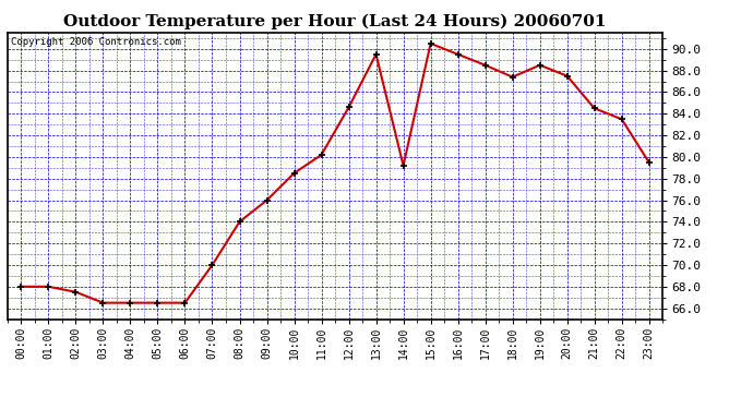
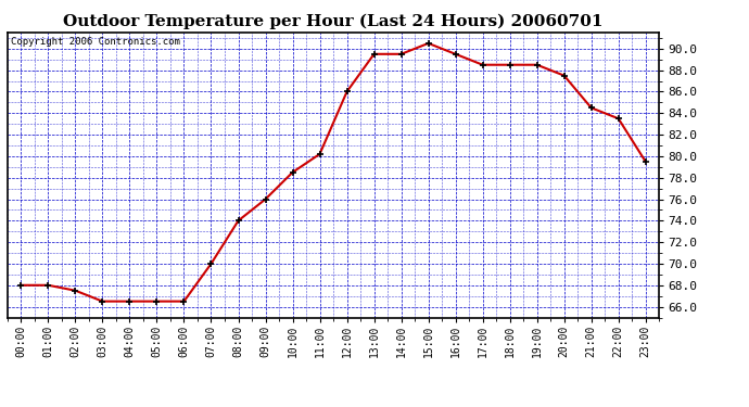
12:00: 84.6 -> 86.0
14:00: 79.2 -> 89.5
18:00: 87.4 -> 88.5
